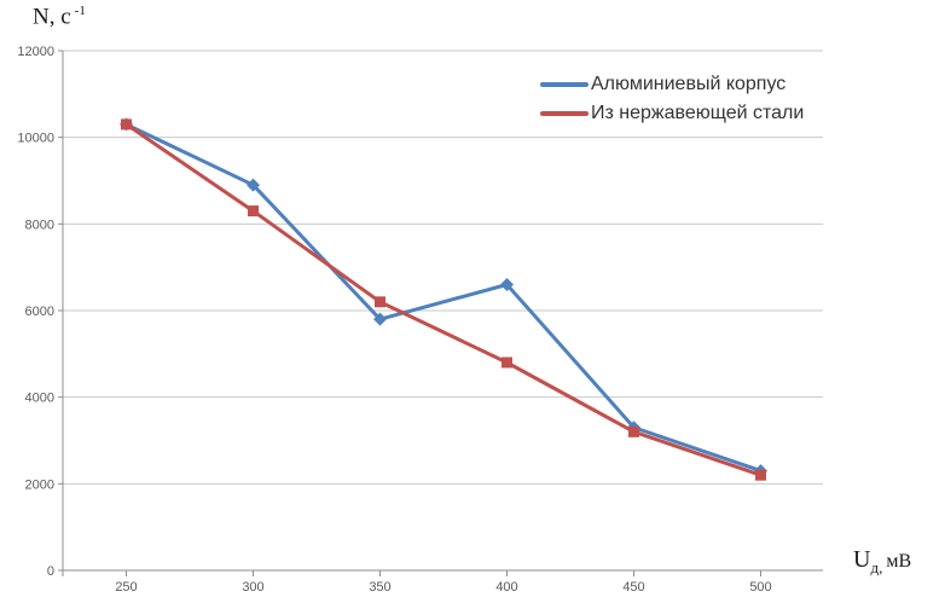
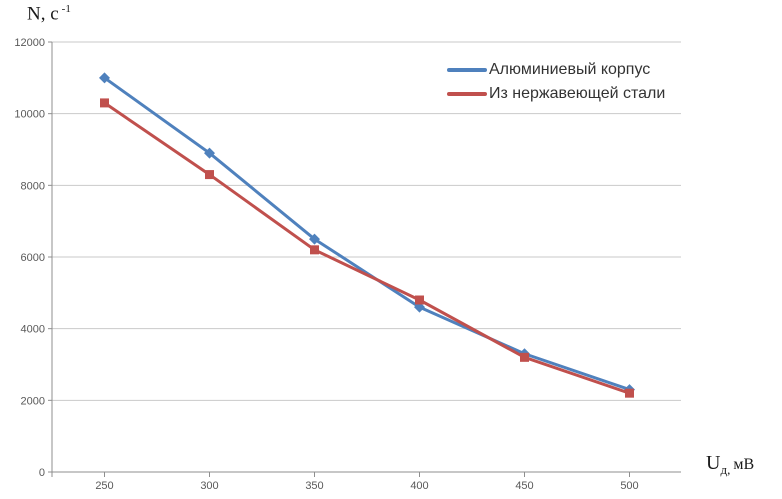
Алюминиевый корпус/250: 10300 -> 11000
Алюминиевый корпус/350: 5800 -> 6500
Алюминиевый корпус/400: 6600 -> 4600
